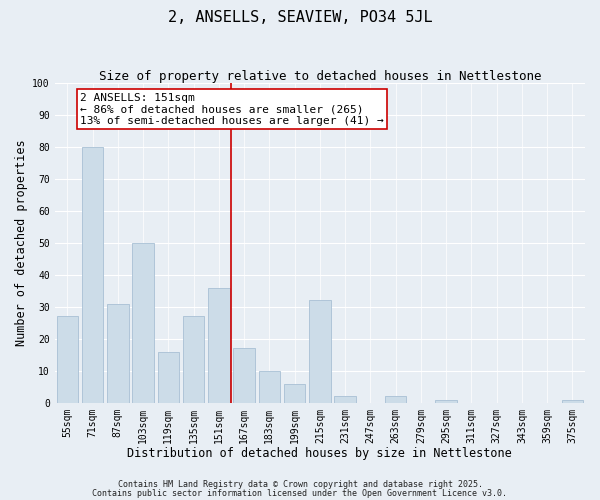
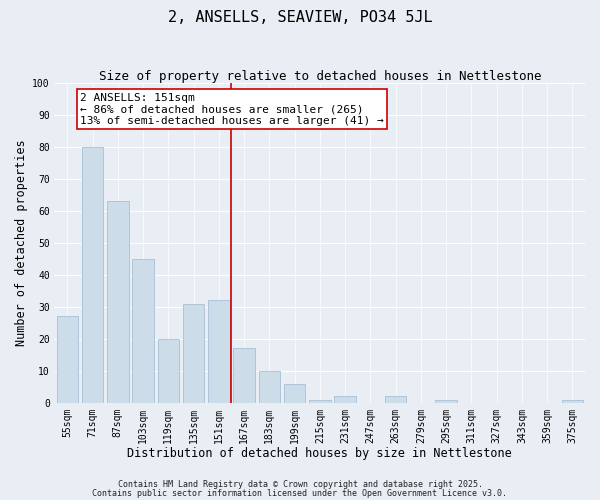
87sqm: 31 -> 63
103sqm: 50 -> 45
119sqm: 16 -> 20
135sqm: 27 -> 31
151sqm: 36 -> 32
215sqm: 32 -> 1
